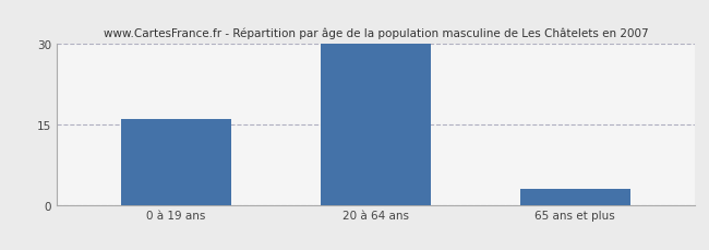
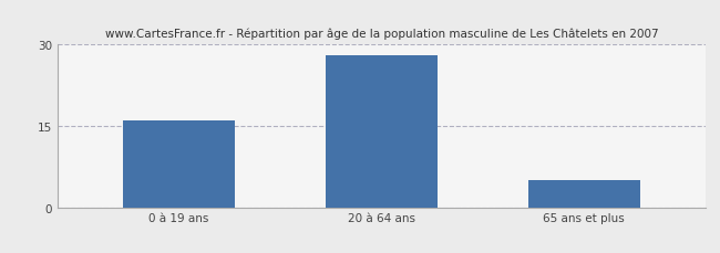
20 à 64 ans: 30 -> 28
65 ans et plus: 3 -> 5
